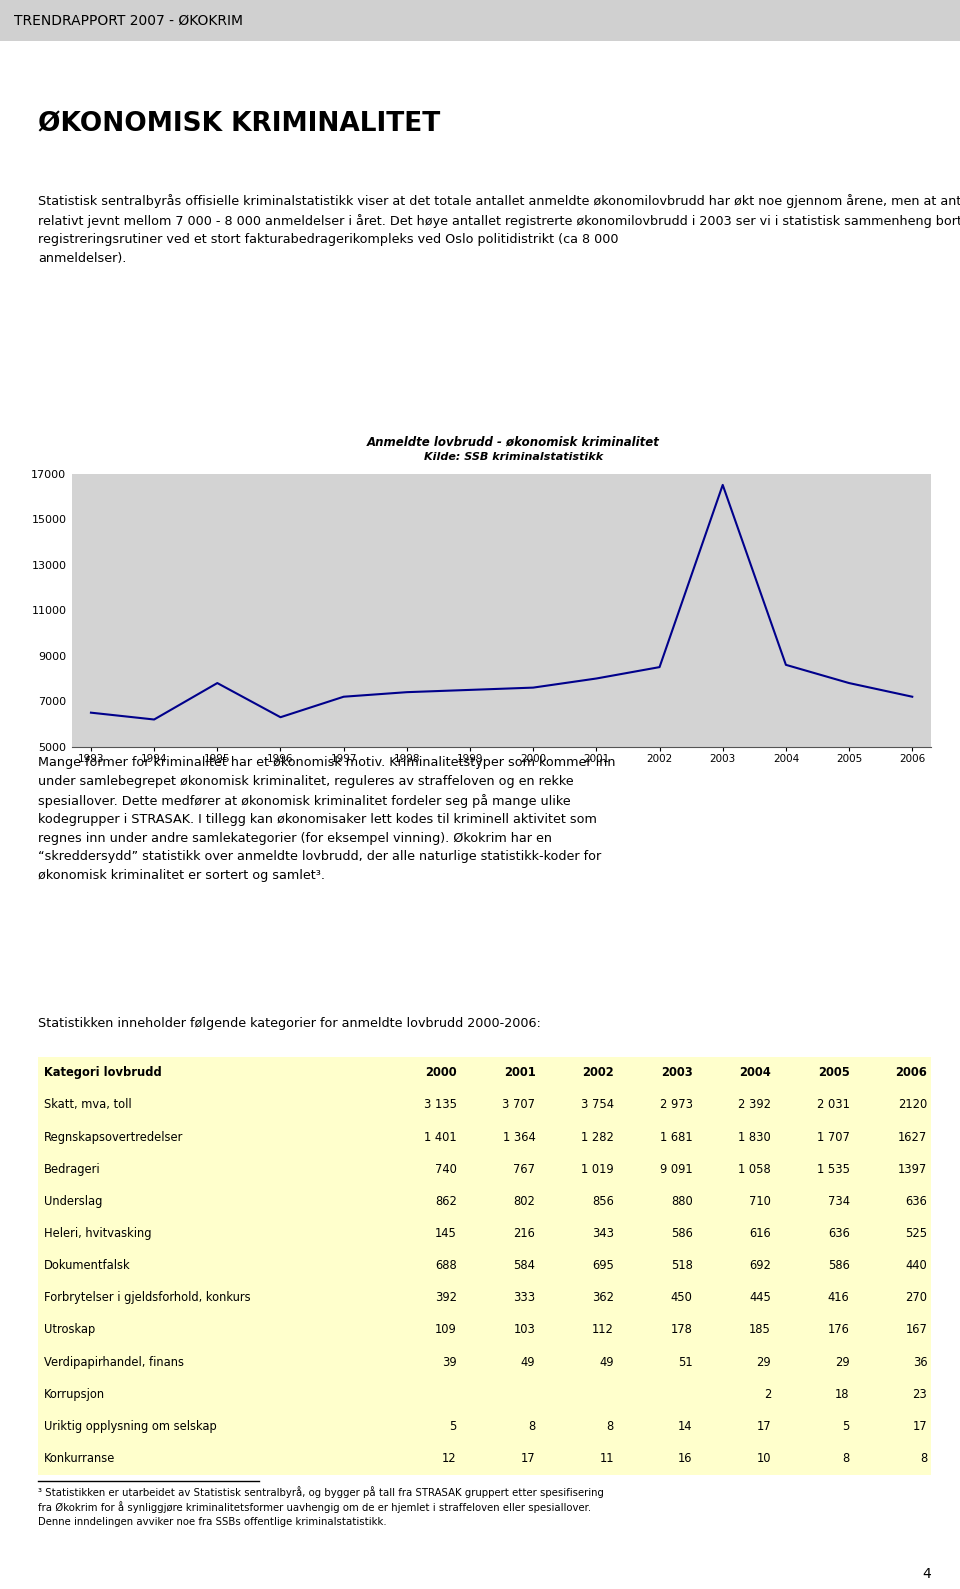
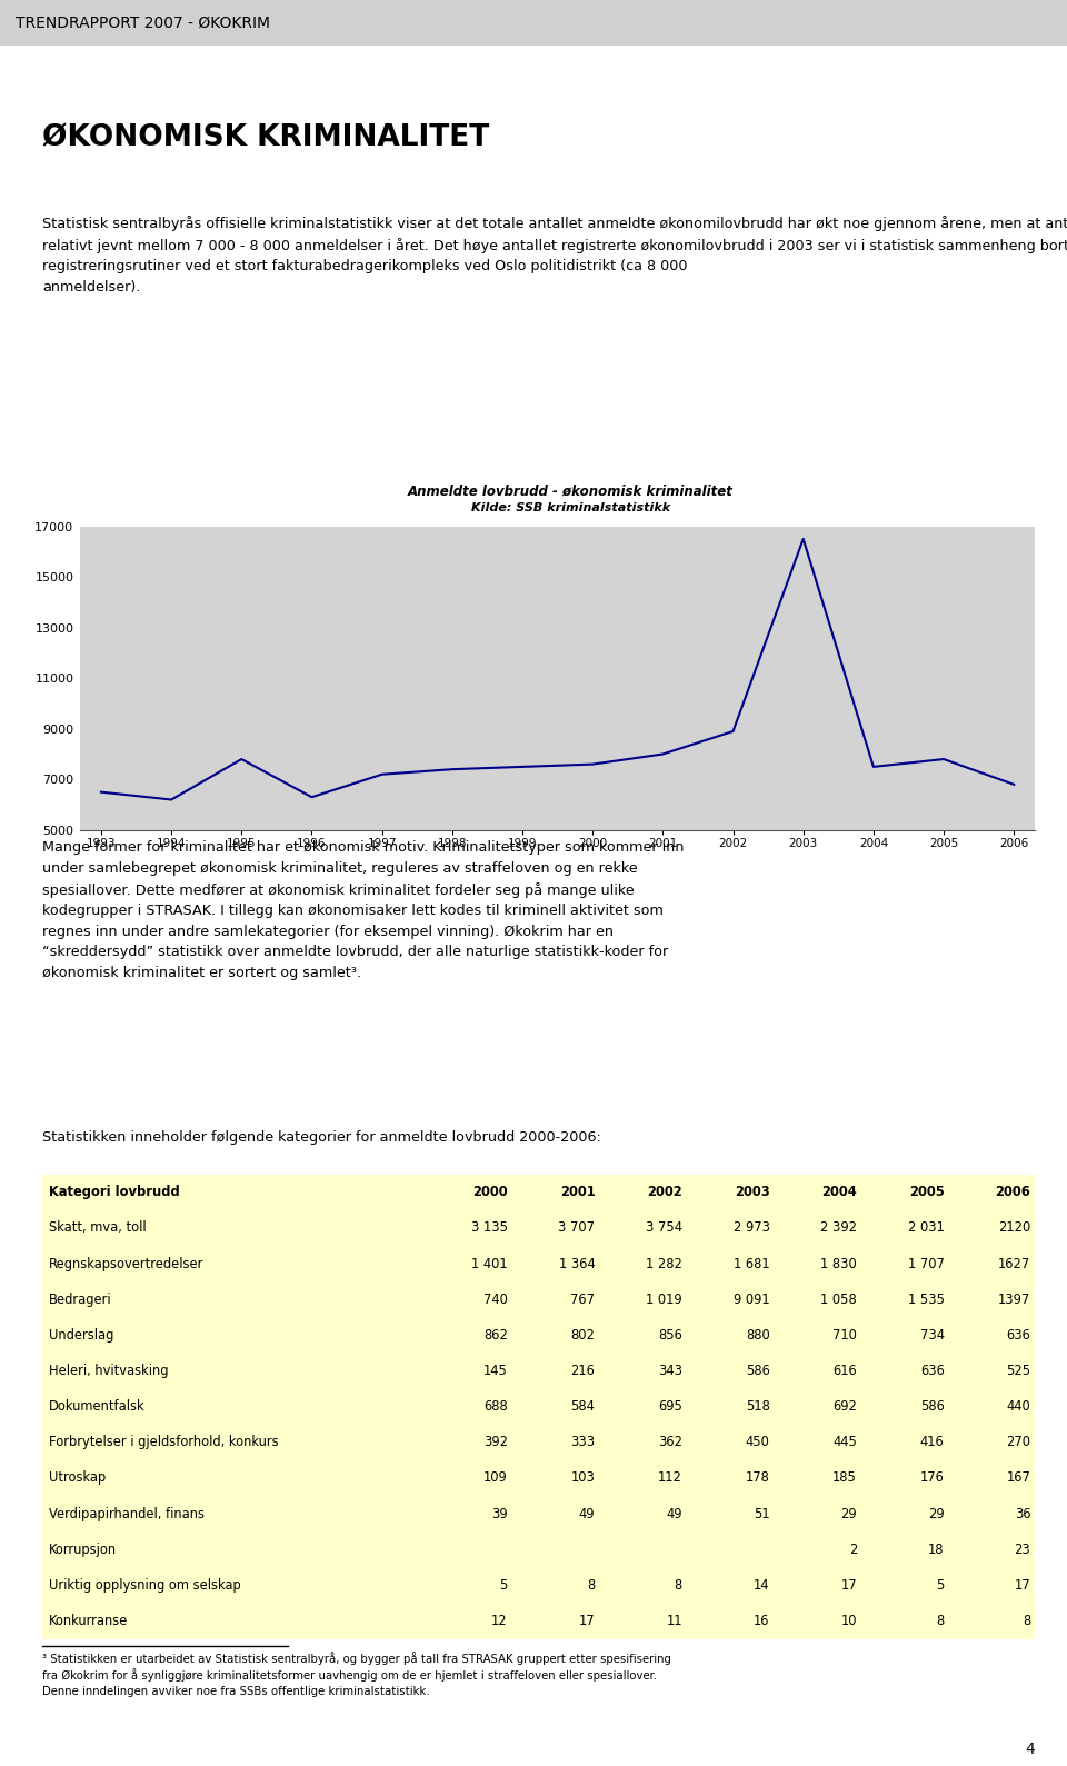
2002: 8500 -> 8900
2004: 8600 -> 7500
2006: 7200 -> 6800
